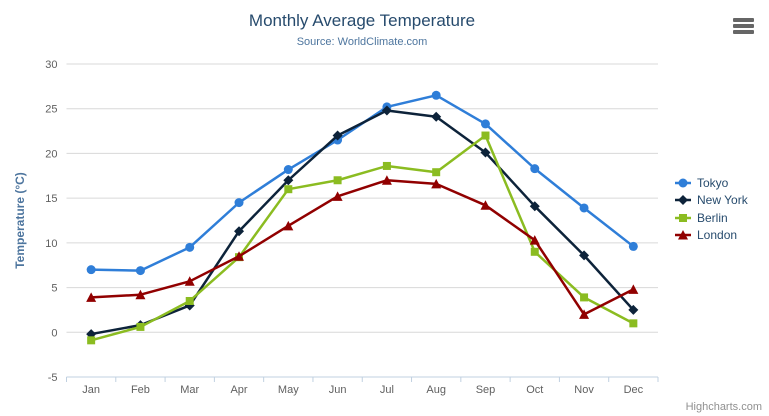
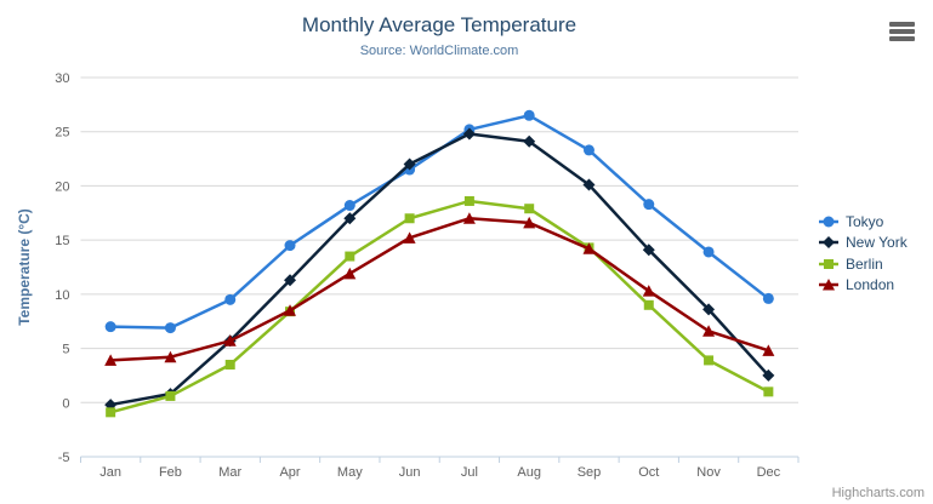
New York/Mar: 3 -> 6
Berlin/May: 16 -> 14
Berlin/Sep: 22 -> 14
London/Nov: 2 -> 7
